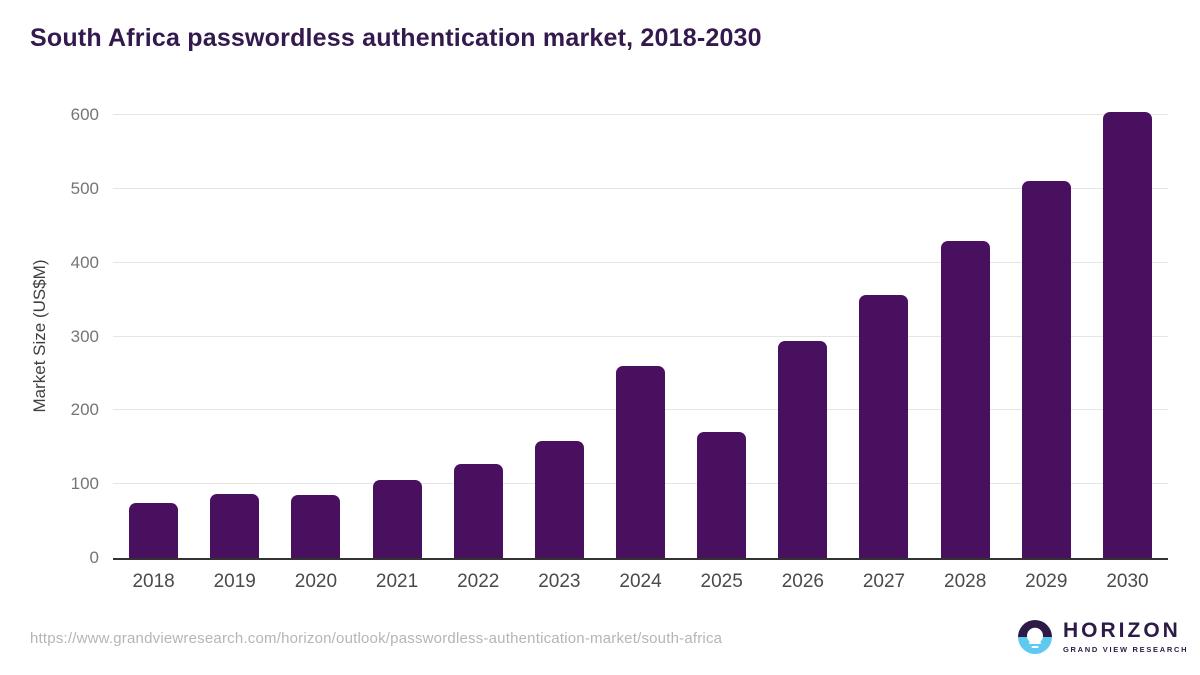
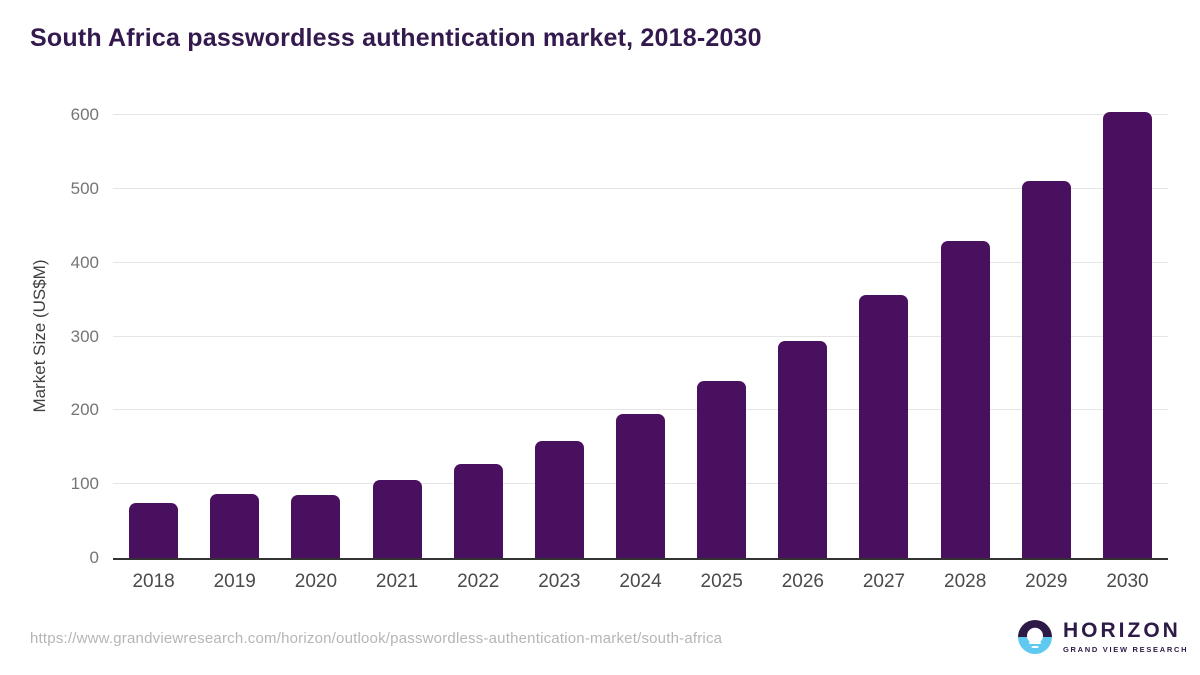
2024: 260 -> 200
2025: 170 -> 240
